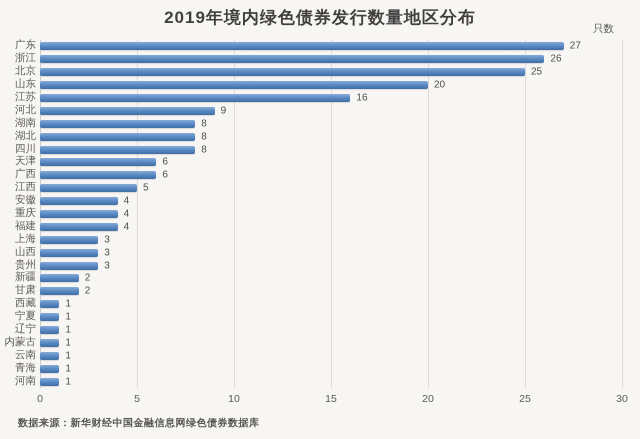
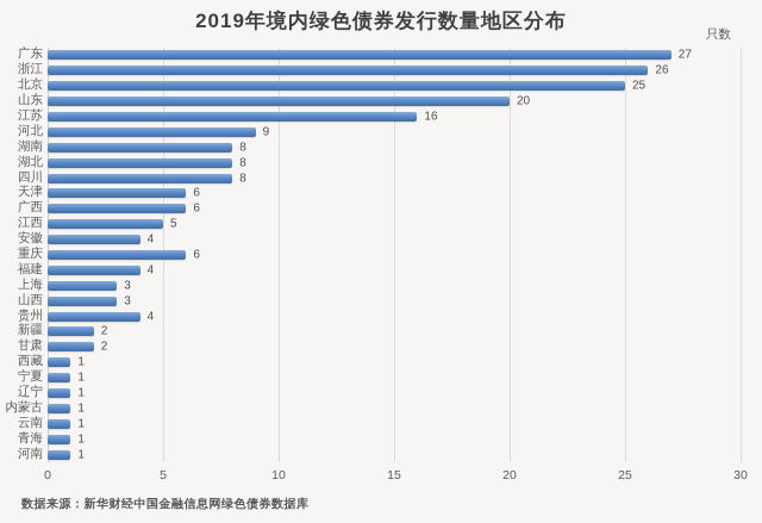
重庆: 4 -> 6
贵州: 3 -> 4
